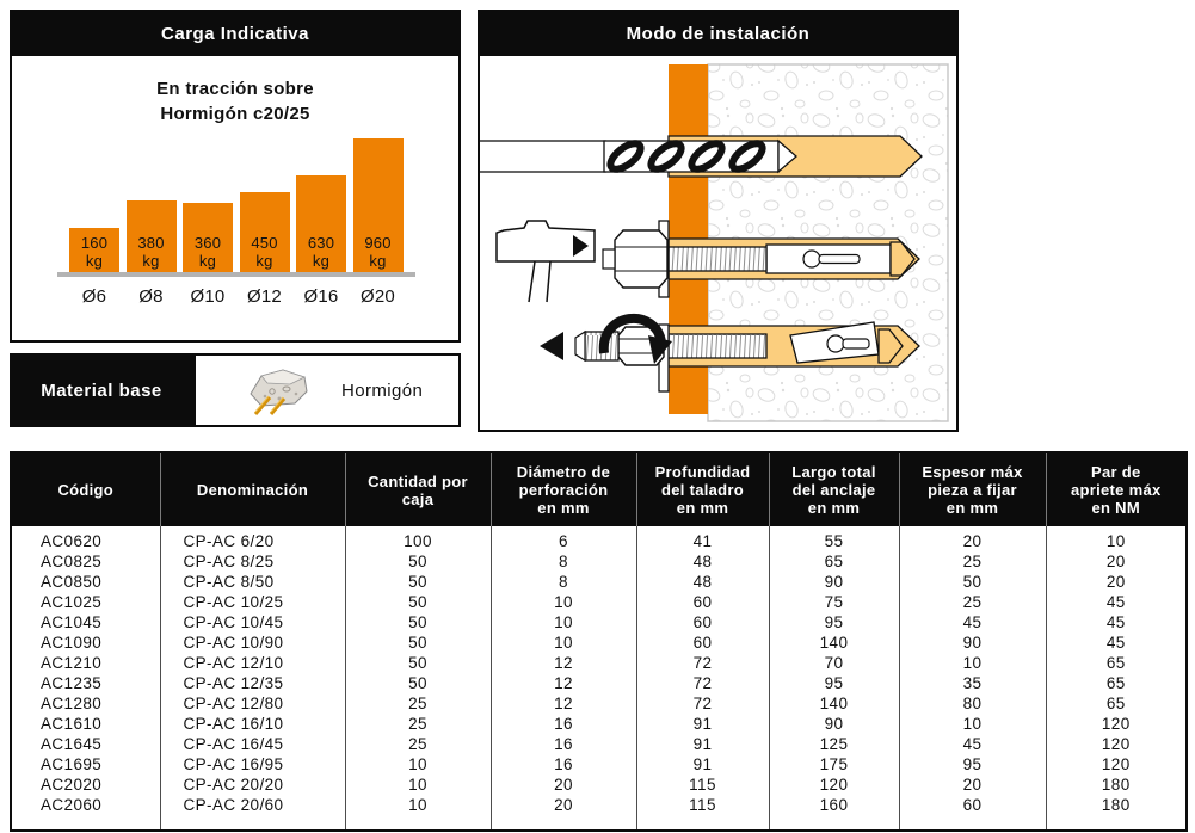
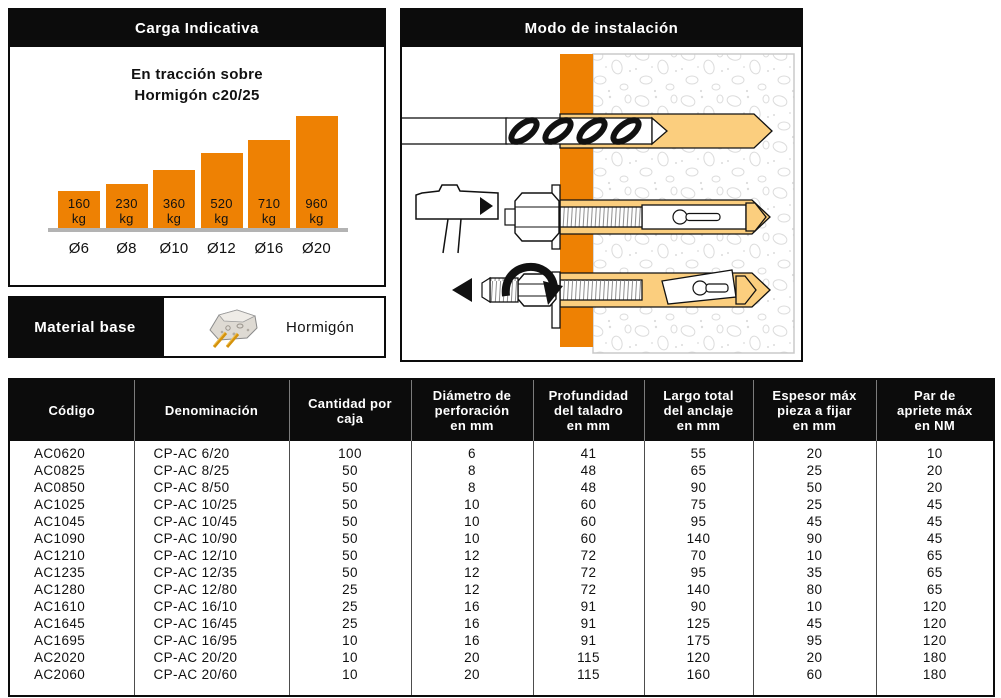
Ø8: 380 -> 230
Ø12: 450 -> 520
Ø16: 630 -> 710
